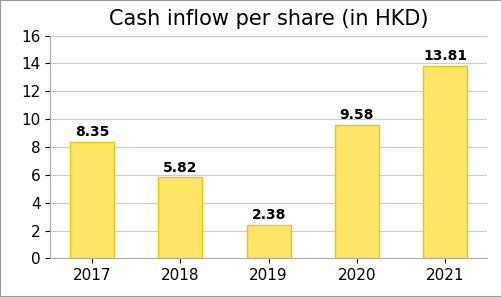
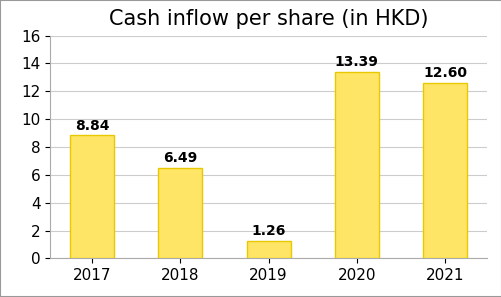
2017: 8.35 -> 8.84
2018: 5.82 -> 6.49
2019: 2.38 -> 1.26
2020: 9.58 -> 13.39
2021: 13.81 -> 12.60
